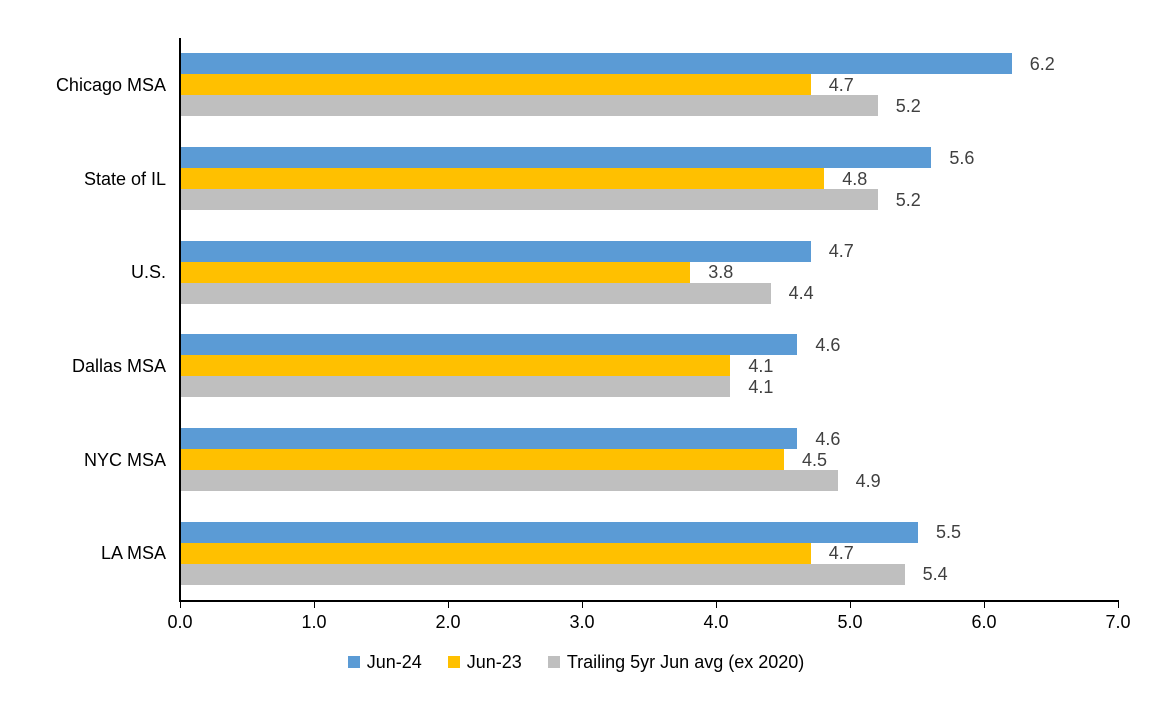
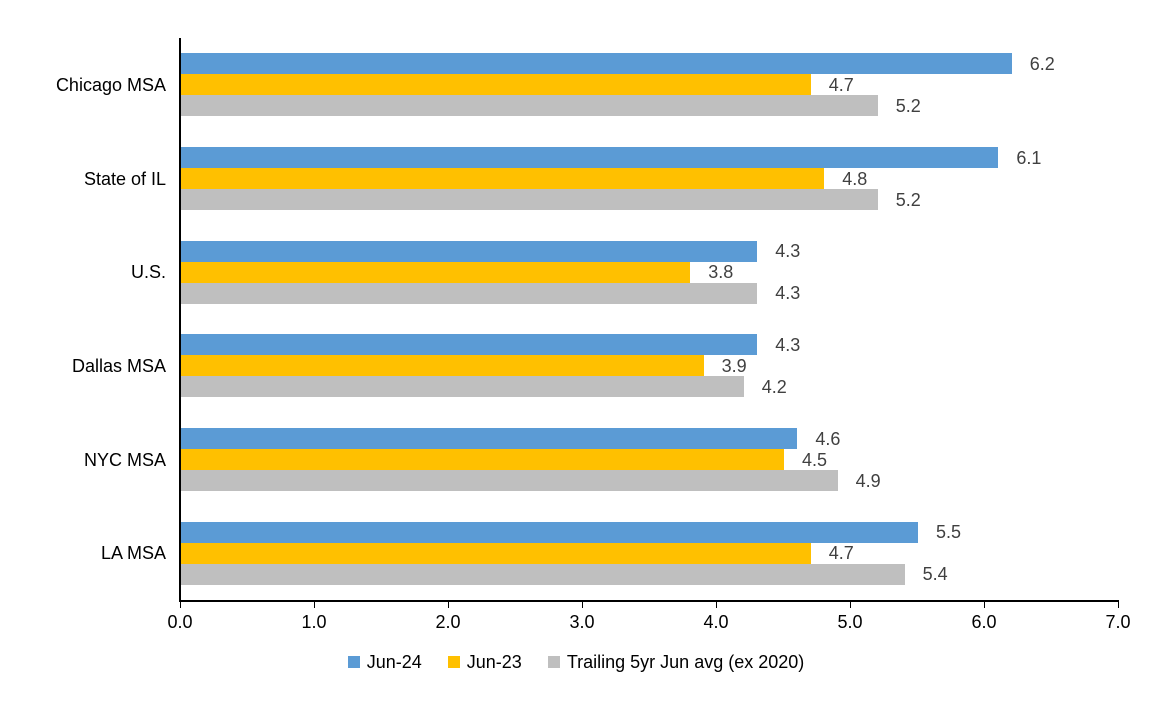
Jun-24/State of IL: 5.6 -> 6.1
Jun-24/U.S.: 4.7 -> 4.3
Trailing 5yr Jun avg (ex 2020)/U.S.: 4.4 -> 4.3
Jun-24/Dallas MSA: 4.6 -> 4.3
Jun-23/Dallas MSA: 4.1 -> 3.9
Trailing 5yr Jun avg (ex 2020)/Dallas MSA: 4.1 -> 4.2
